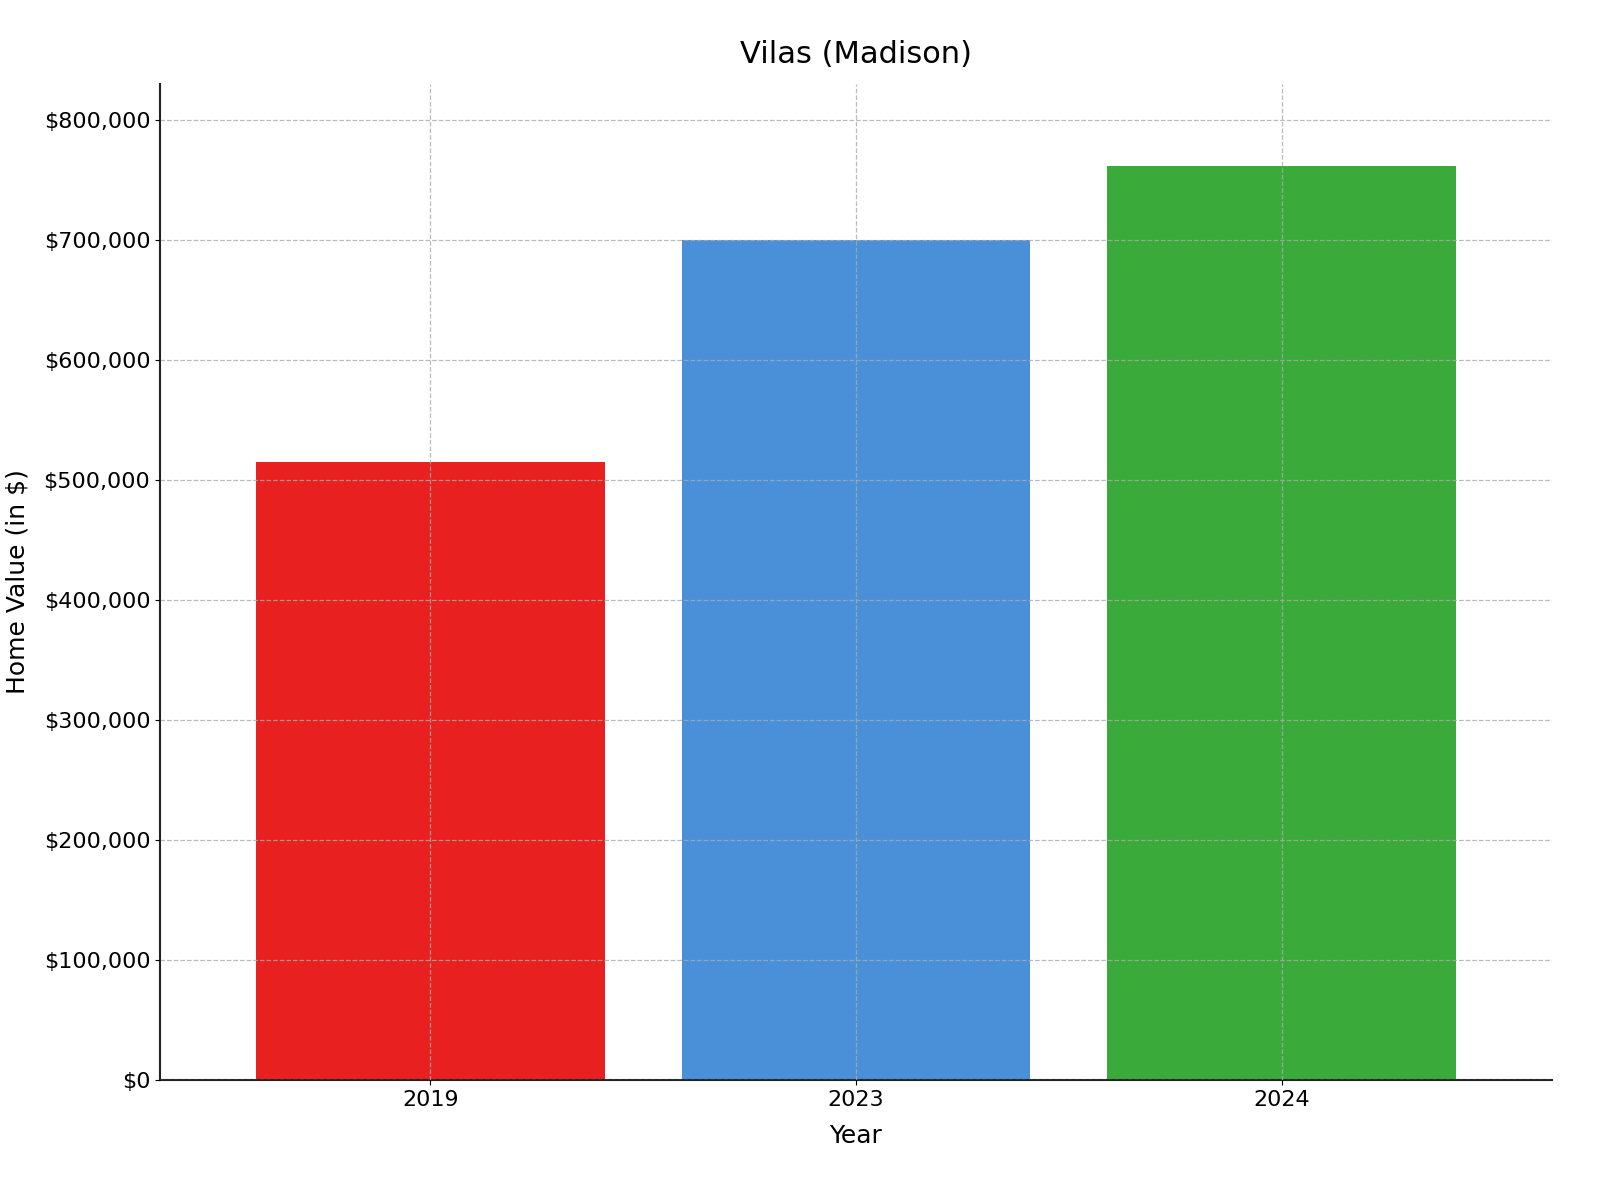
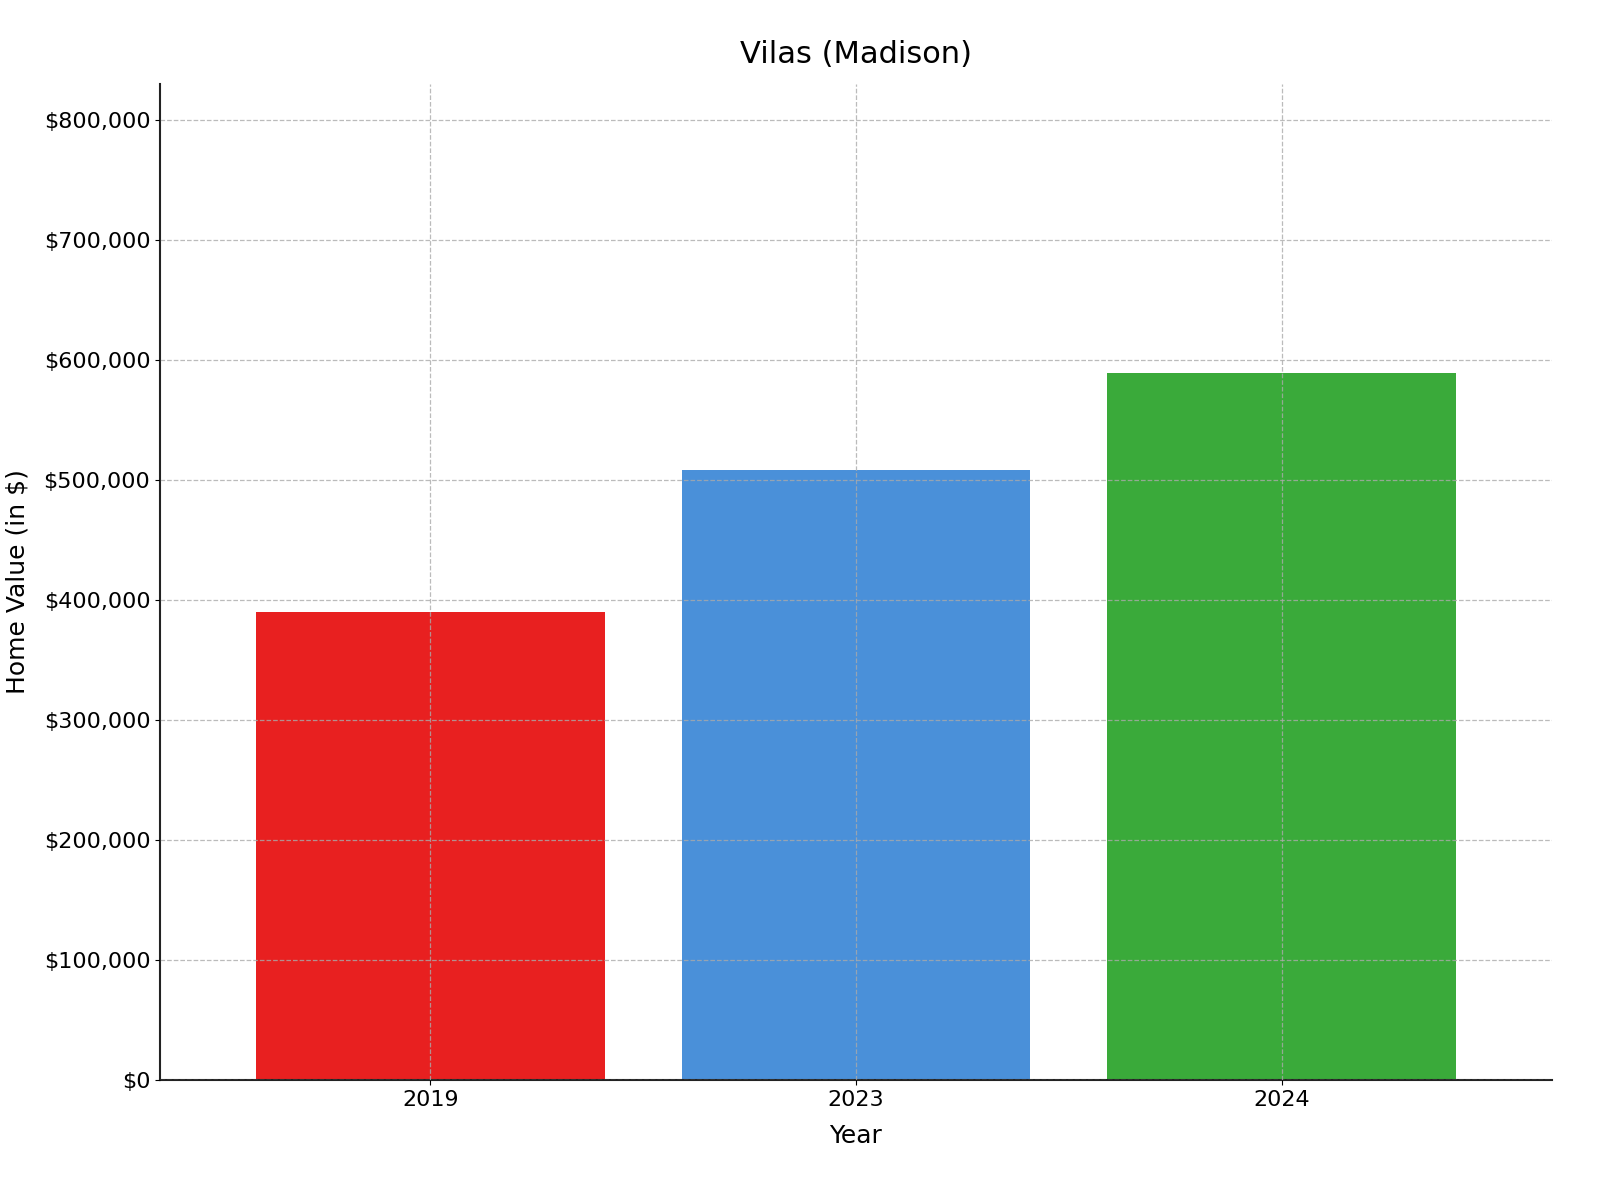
2019: $515,000 -> $390,000
2023: $700,000 -> $508,000
2024: $762,000 -> $589,000
